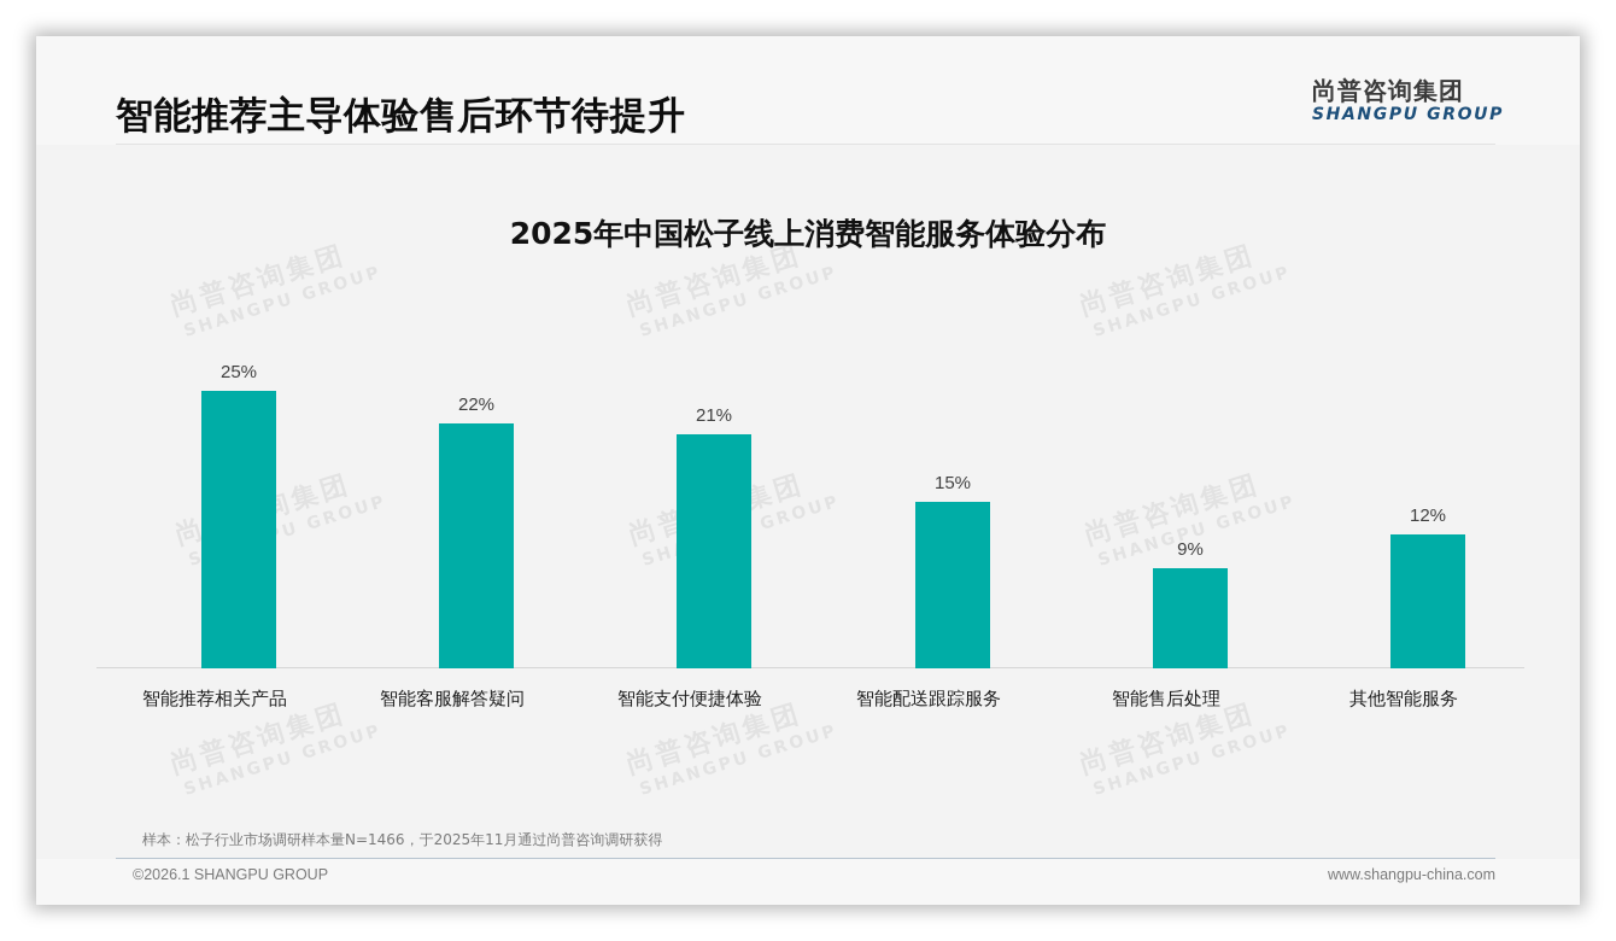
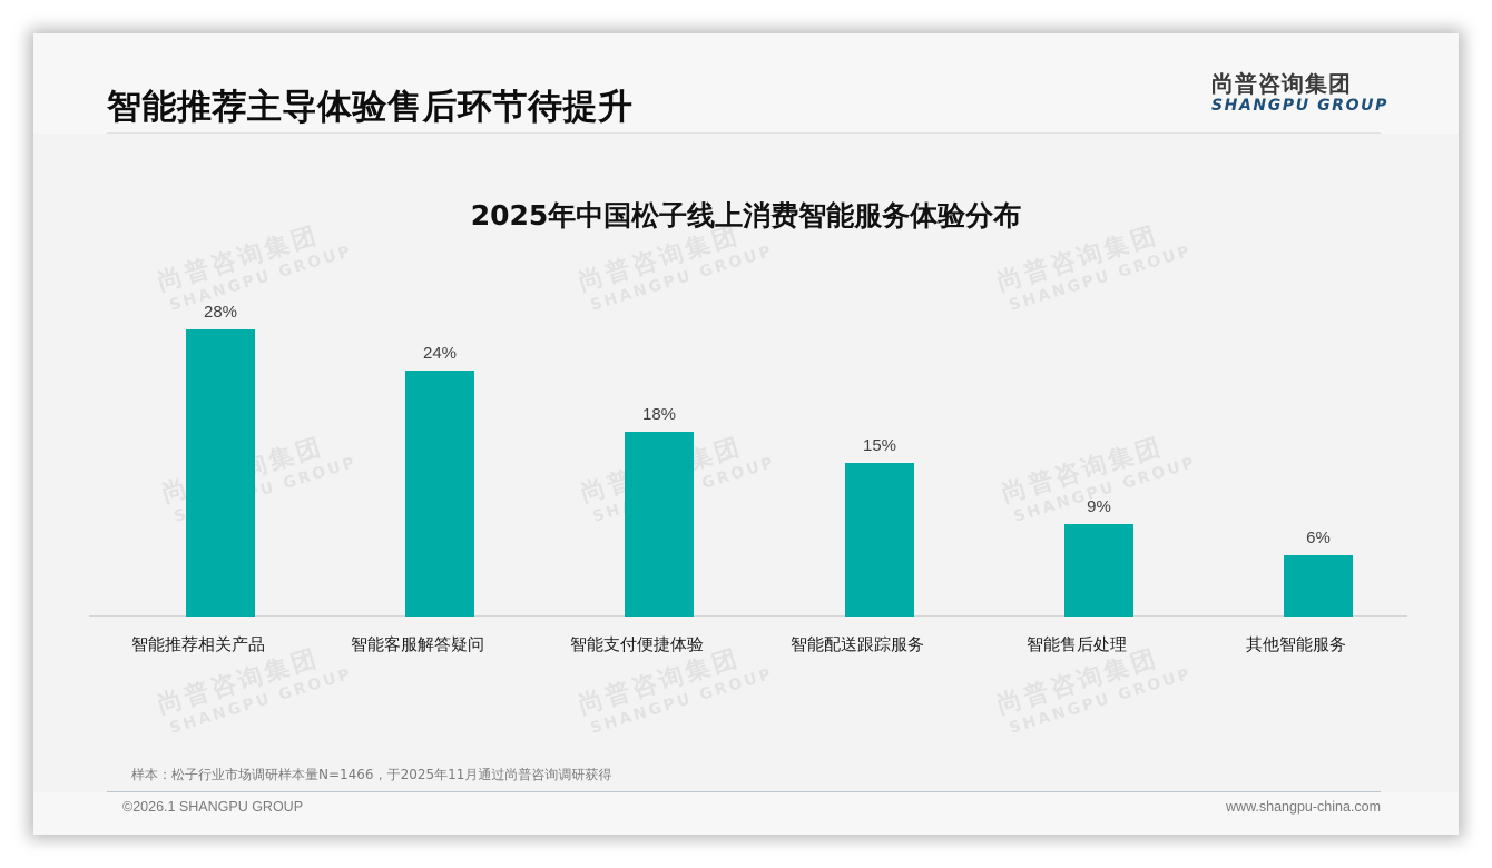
智能推荐相关产品: 25% -> 28%
智能客服解答疑问: 22% -> 24%
智能支付便捷体验: 21% -> 18%
其他智能服务: 12% -> 6%
